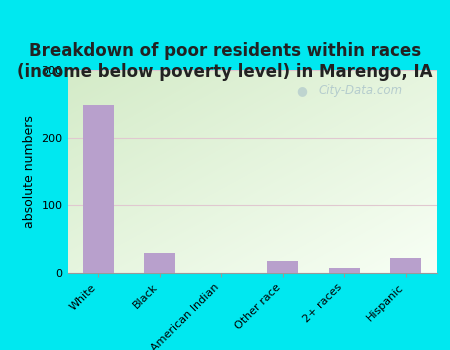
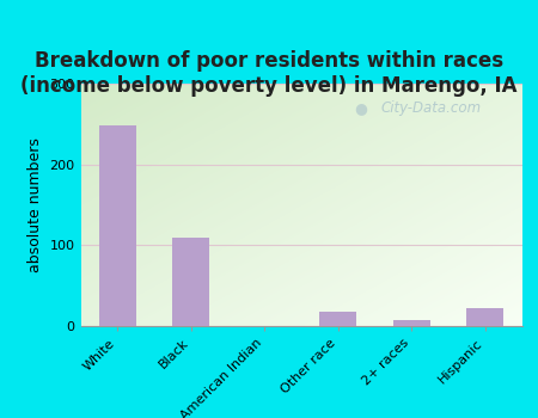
Black: 30 -> 110
